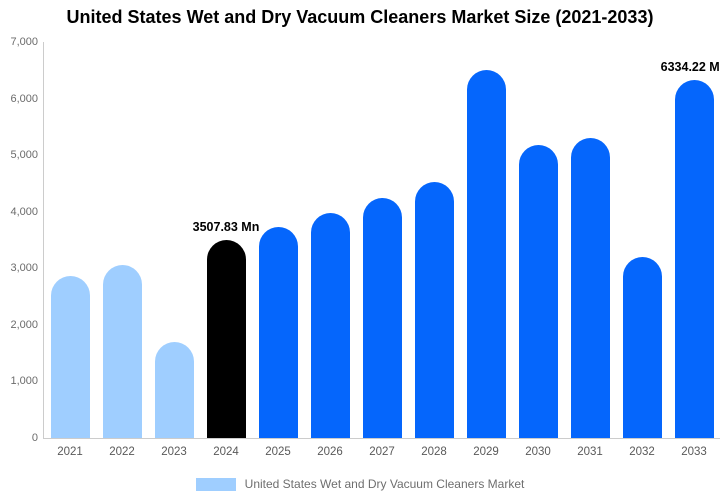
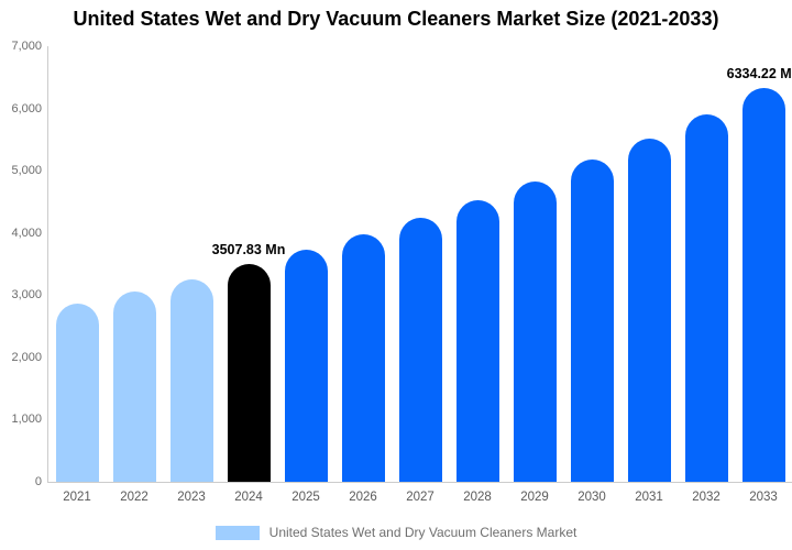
2023: 1700 -> 3200
2029: 6500 -> 4800
2031: 5300 -> 5500
2032: 3200 -> 5900
